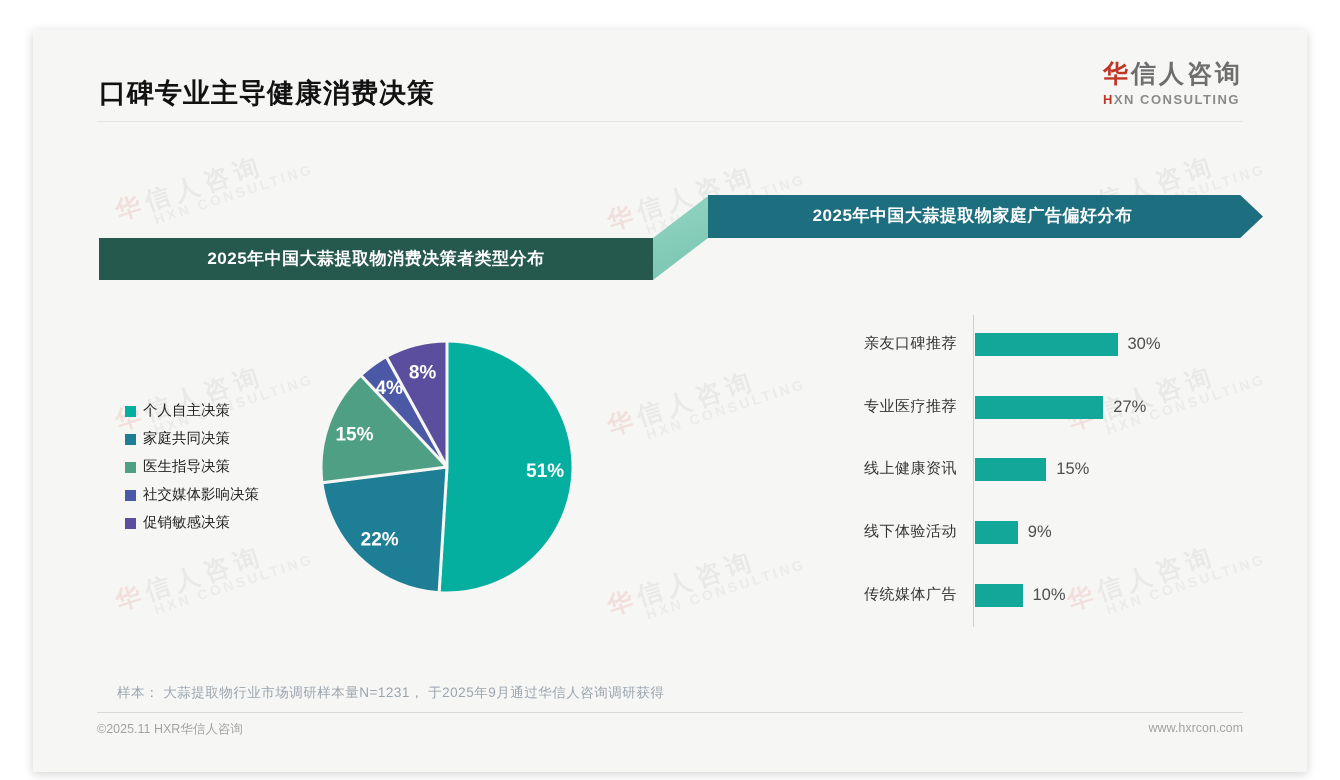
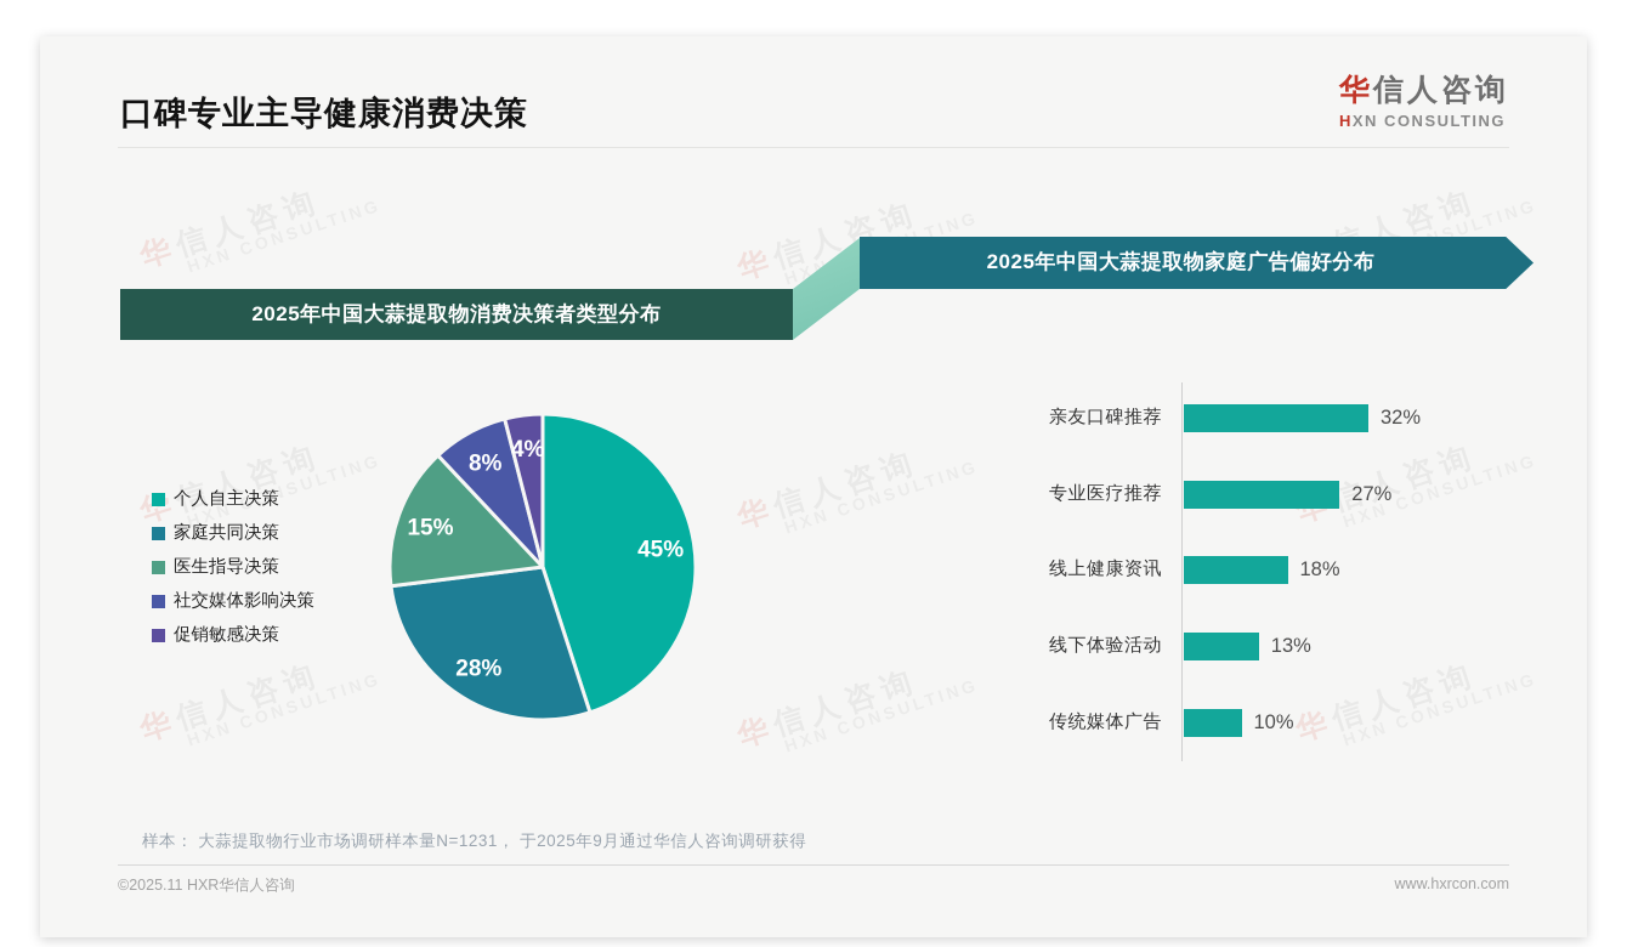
2025年中国大蒜提取物消费决策者类型分布/个人自主决策: 51% -> 45%
2025年中国大蒜提取物消费决策者类型分布/家庭共同决策: 22% -> 28%
2025年中国大蒜提取物消费决策者类型分布/社交媒体影响决策: 4% -> 8%
2025年中国大蒜提取物消费决策者类型分布/促销敏感决策: 8% -> 4%
2025年中国大蒜提取物家庭广告偏好分布/亲友口碑推荐: 30% -> 32%
2025年中国大蒜提取物家庭广告偏好分布/线上健康资讯: 15% -> 18%
2025年中国大蒜提取物家庭广告偏好分布/线下体验活动: 9% -> 13%
